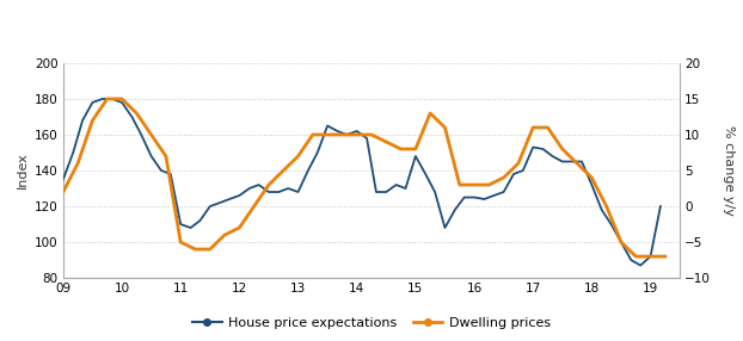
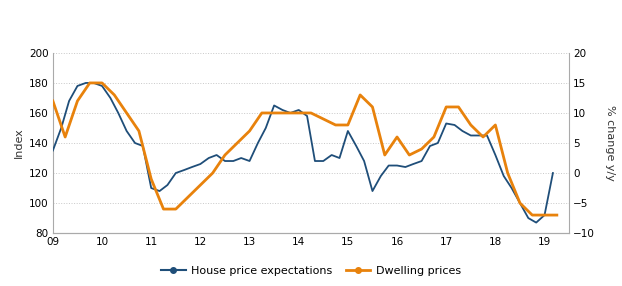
Dwelling prices/09: 2 -> 12
Dwelling prices/11: -5 -> -1
Dwelling prices/12: -3 -> -2
Dwelling prices/16: 3 -> 6
Dwelling prices/18: 4 -> 8
